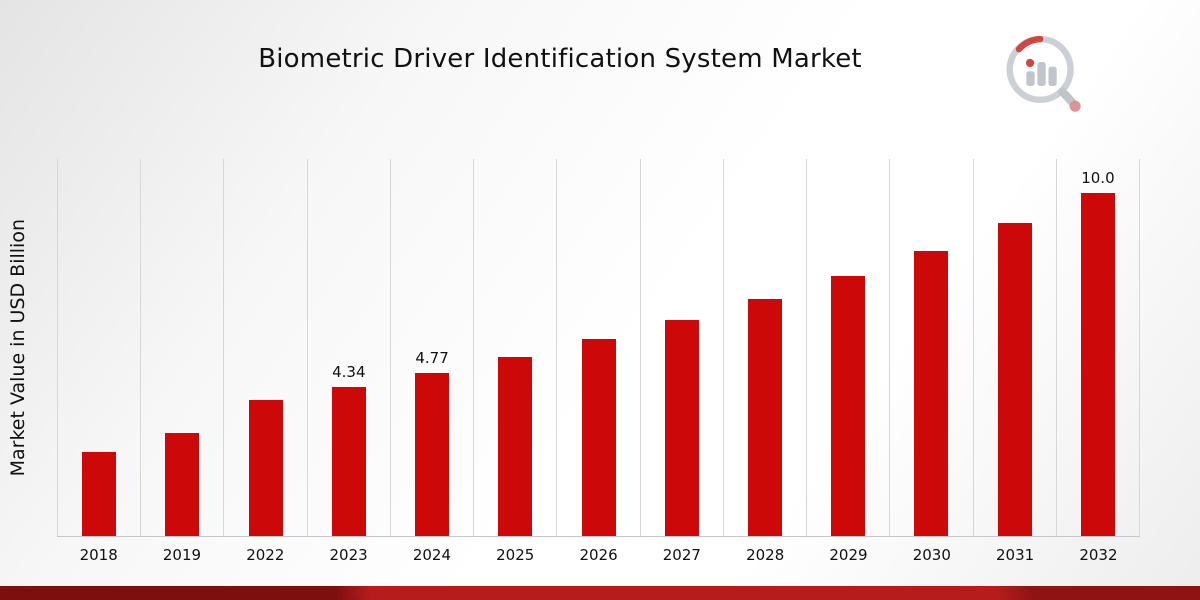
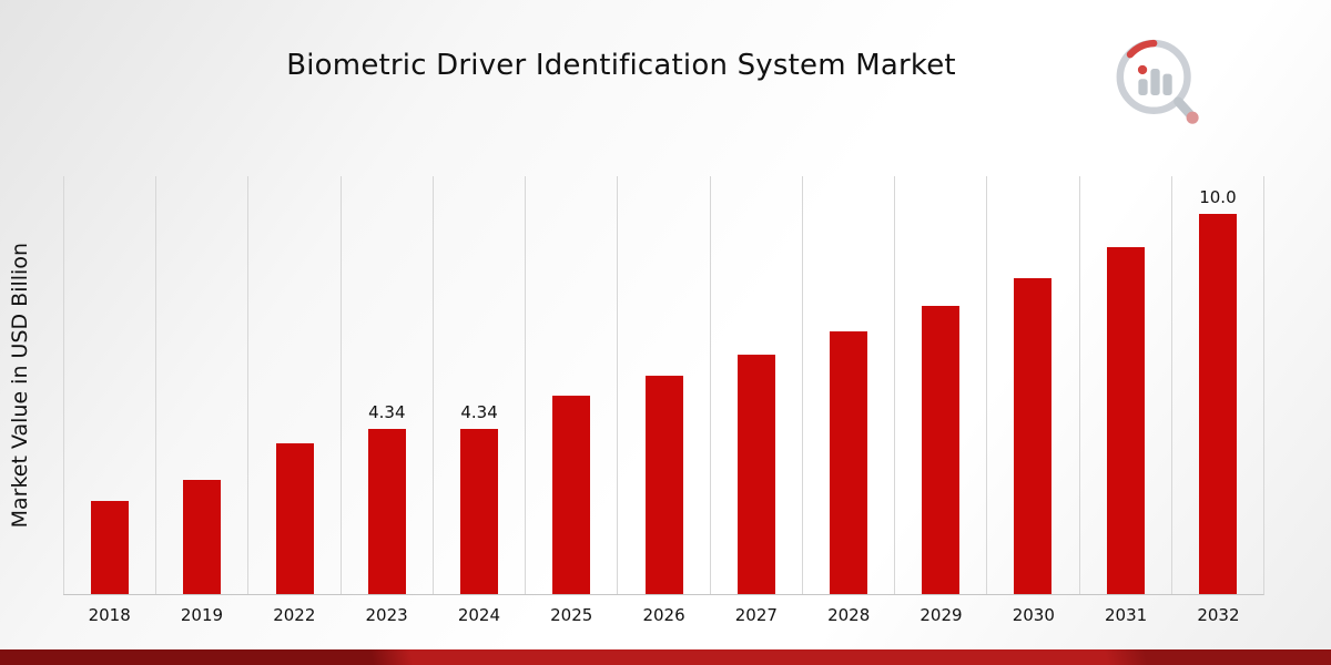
2024: 4.77 -> 4.34
